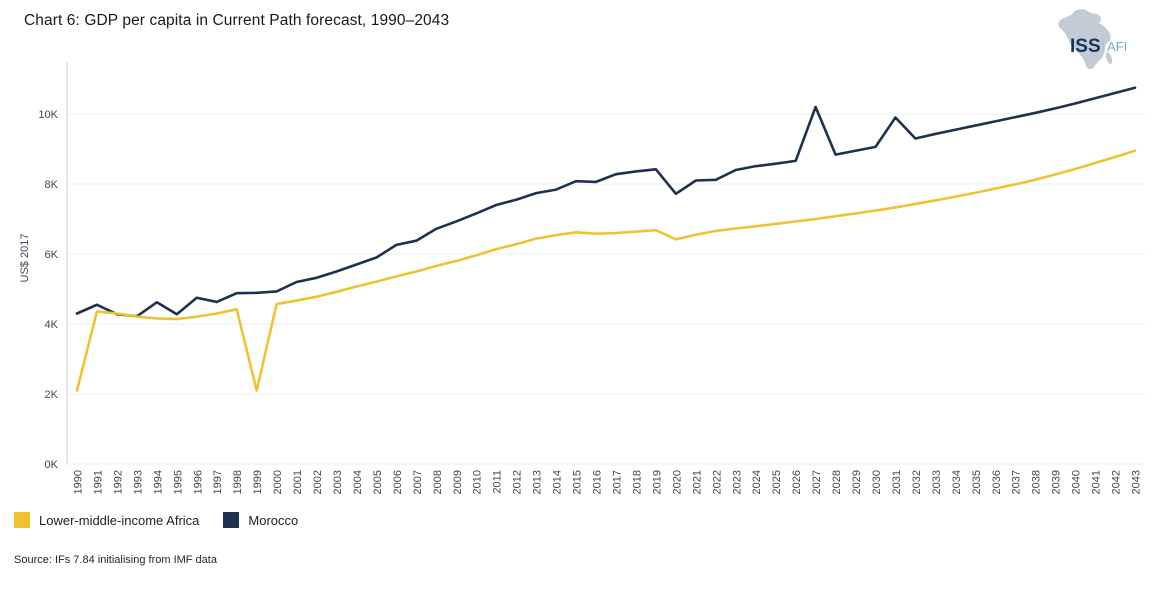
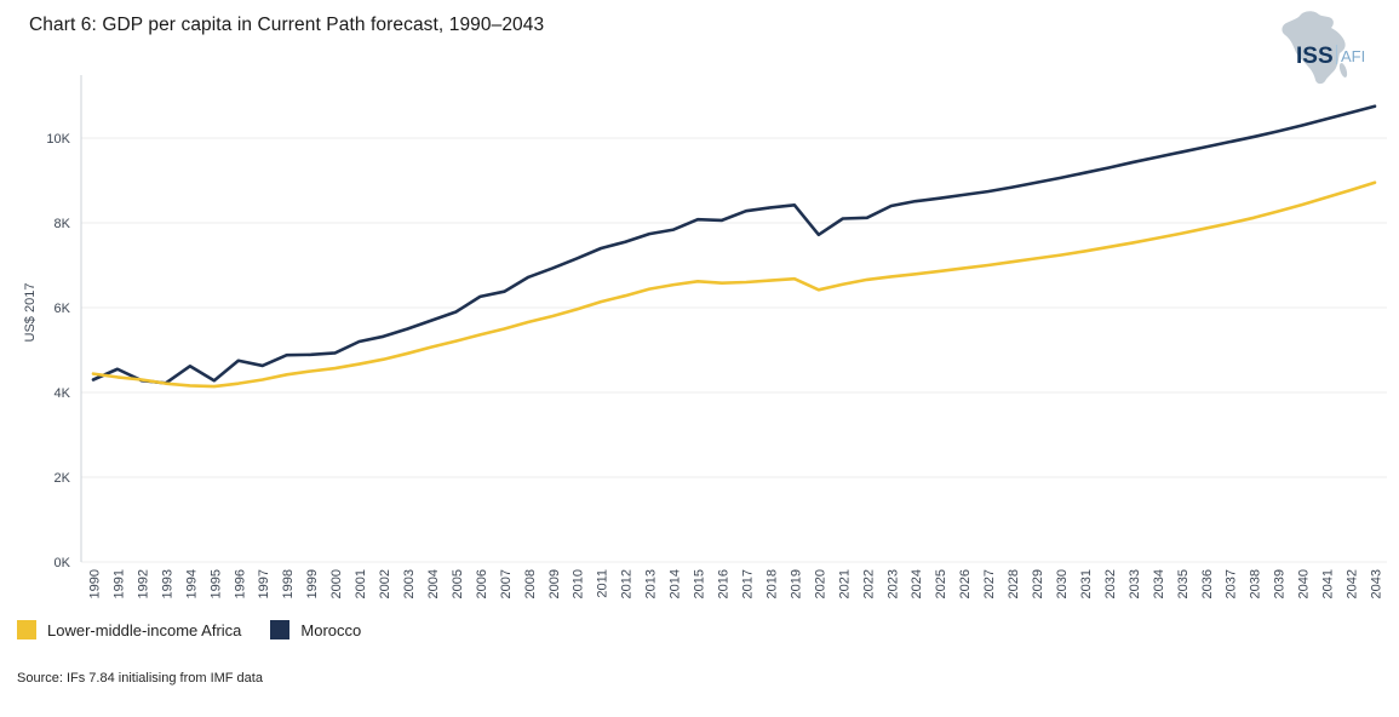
Lower-middle-income Africa/1990: 2.1K -> 4.4K
Lower-middle-income Africa/1999: 2.1K -> 4.5K
Morocco/2027: 10.2K -> 8.7K
Morocco/2031: 9.9K -> 9.2K
